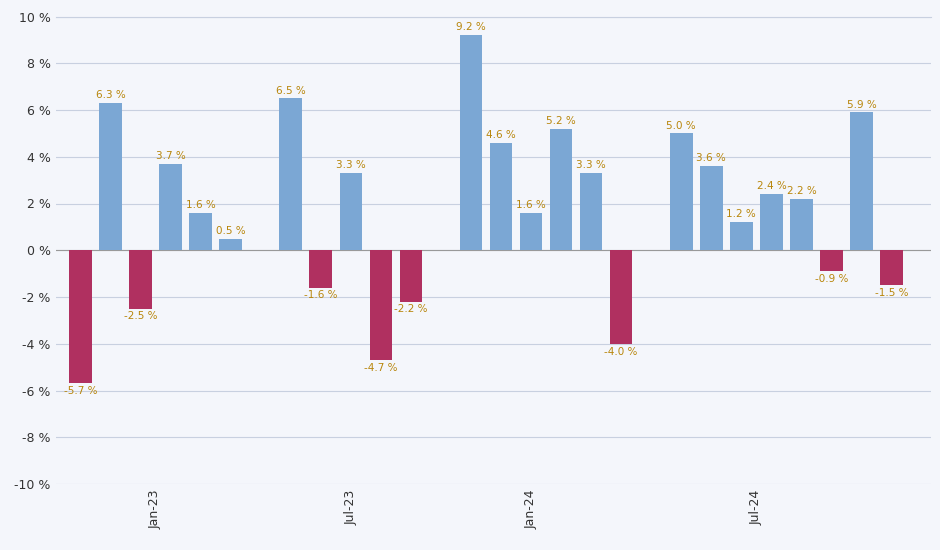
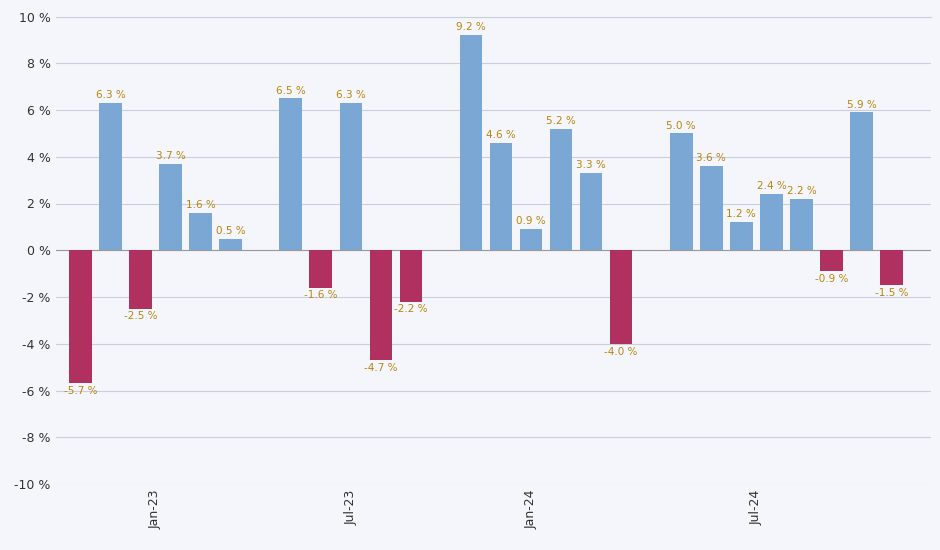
Jul-23: 3.3 -> 6.3
Jan-24: 1.6 -> 0.9
